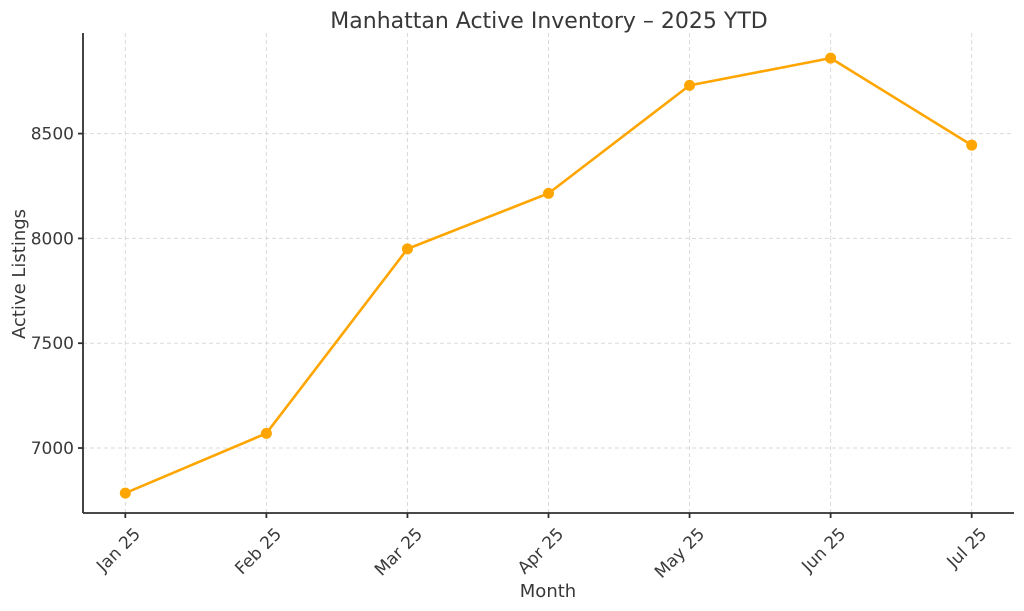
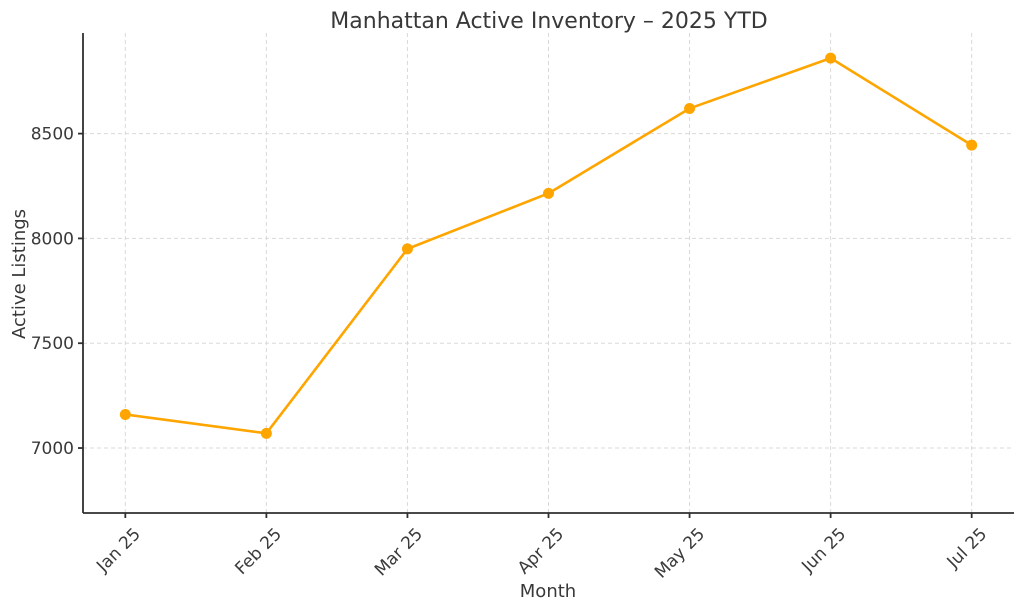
Jan 25: 6780 -> 7160
May 25: 8730 -> 8620
